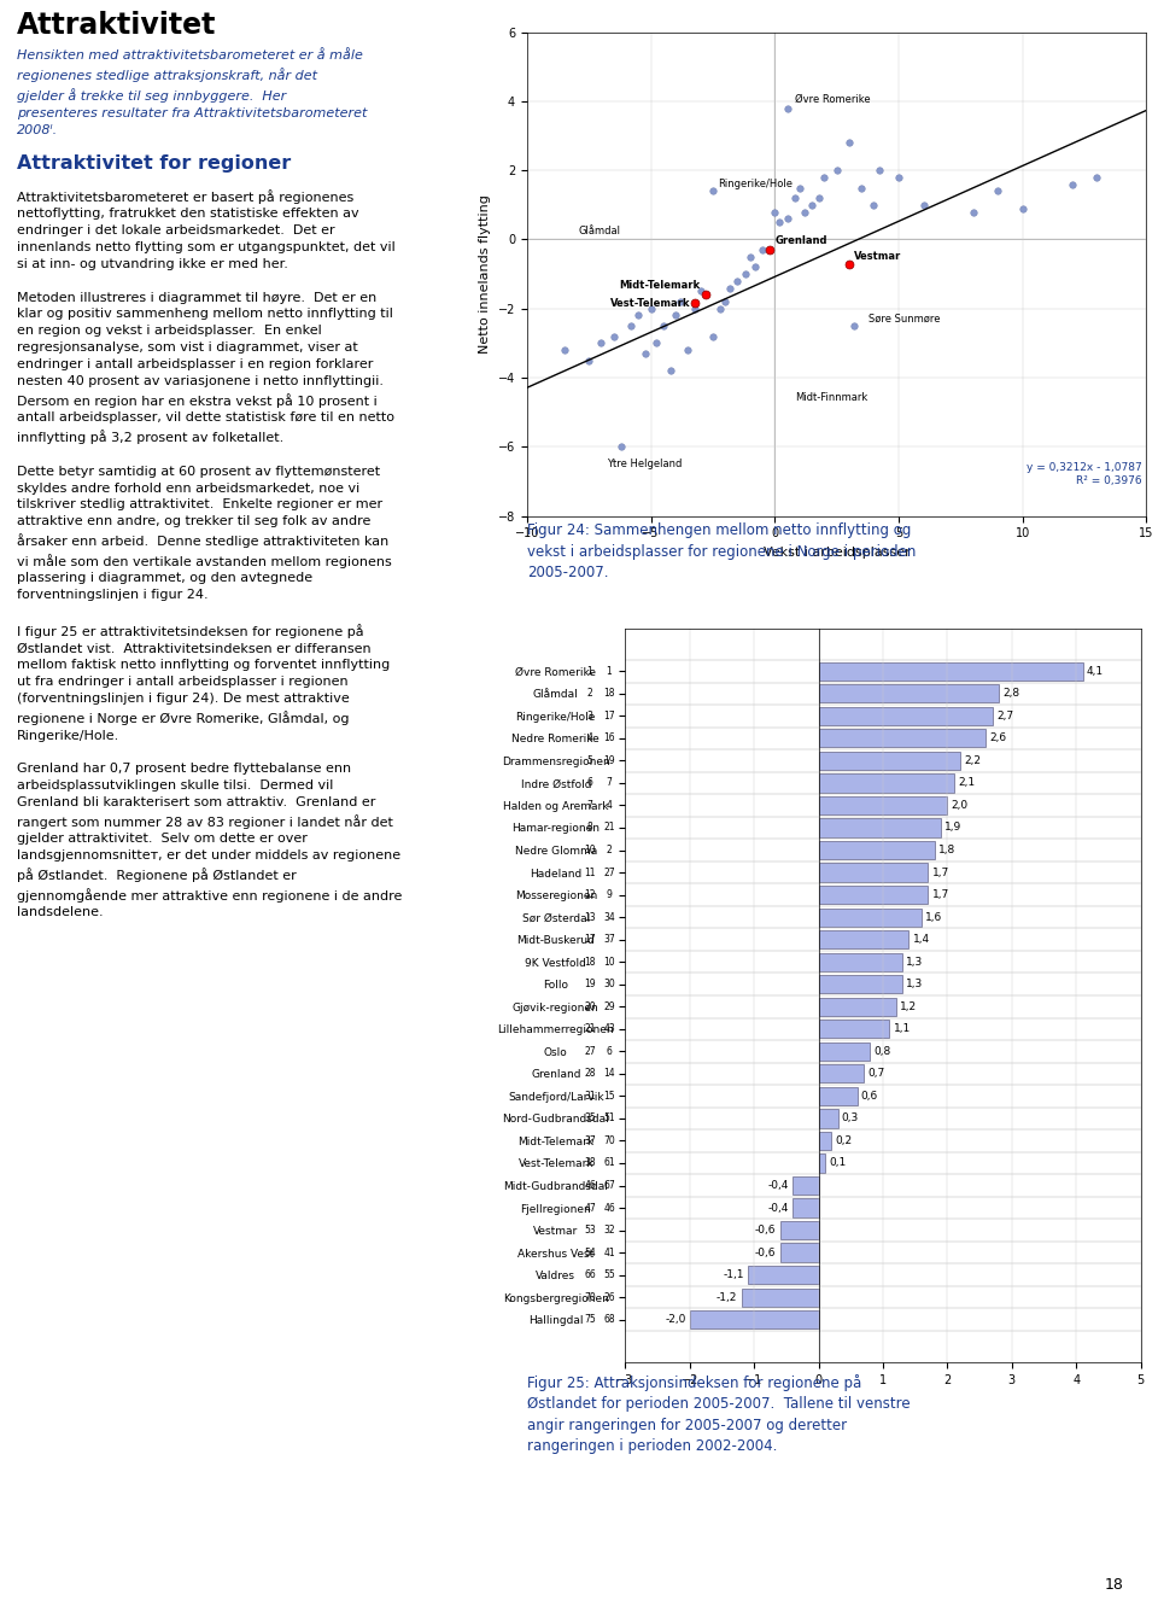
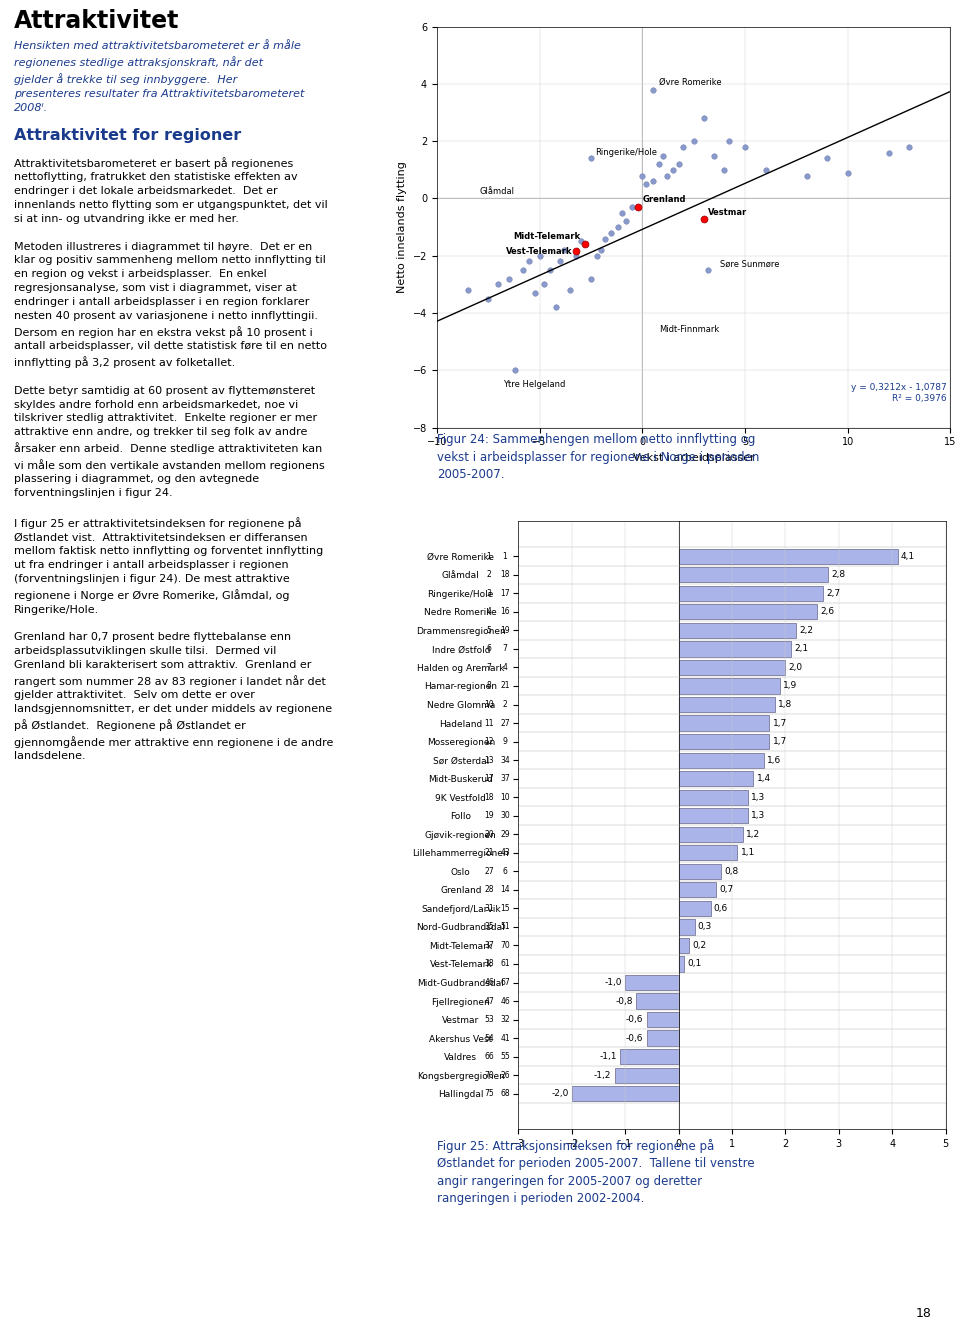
Midt-Gudbrandsdal: -0,4 -> -1,0
Fjellregionen: -0,4 -> -0,8
